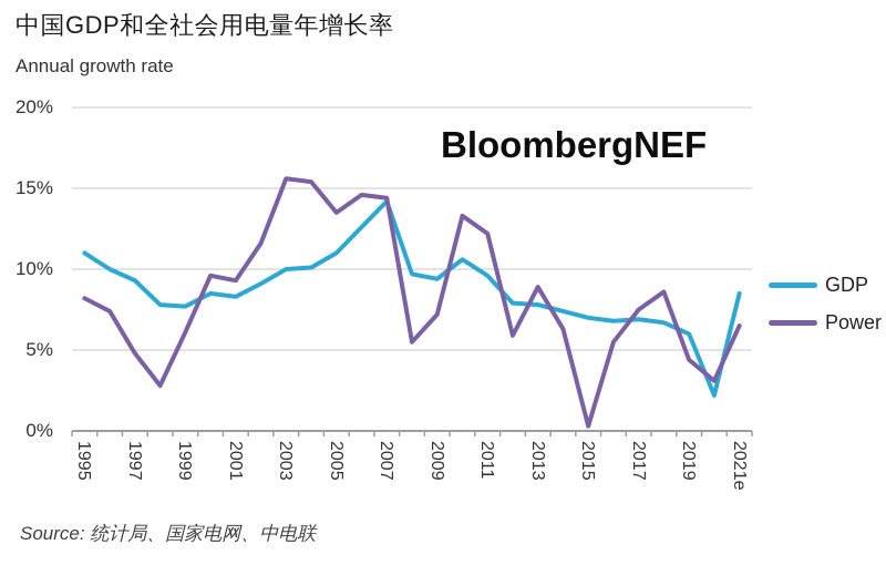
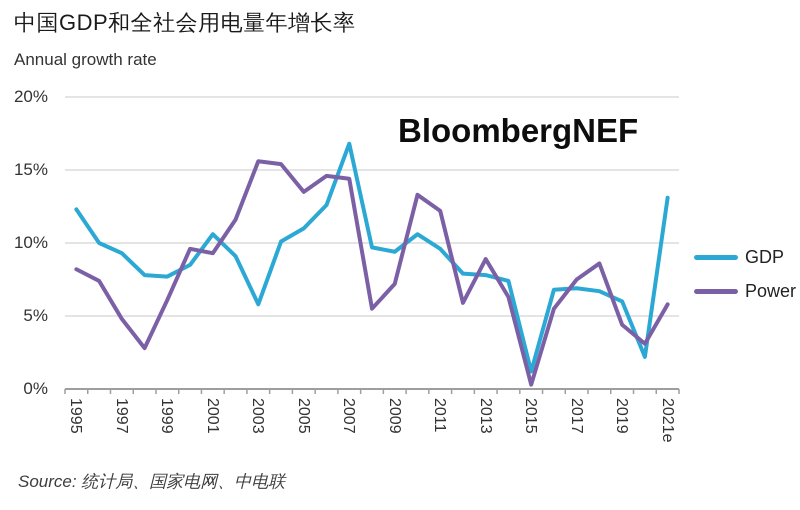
GDP/1995: 11.0% -> 12.3%
GDP/2001: 8.3% -> 10.6%
GDP/2003: 10.0% -> 5.8%
GDP/2007: 14.2% -> 16.8%
GDP/2015: 7.0% -> 1.2%
GDP/2021e: 8.5% -> 13.1%
Power/2021e: 6.5% -> 5.8%
